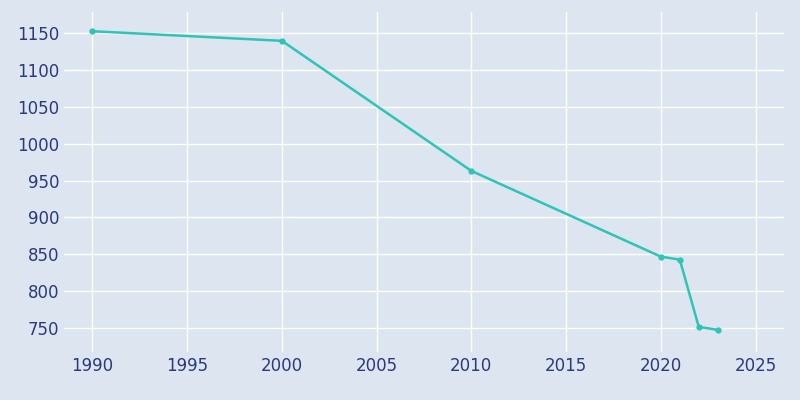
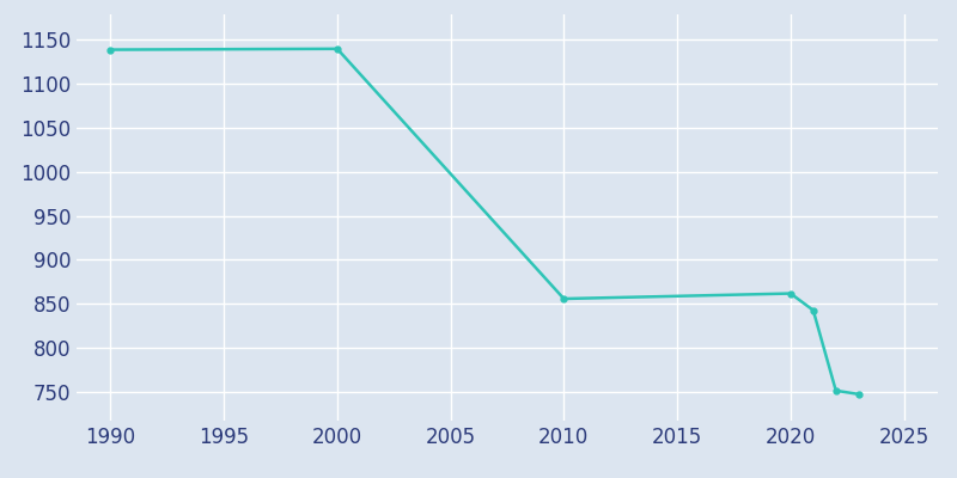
1990: 1152 -> 1138
2010: 963 -> 856
2020: 847 -> 862
